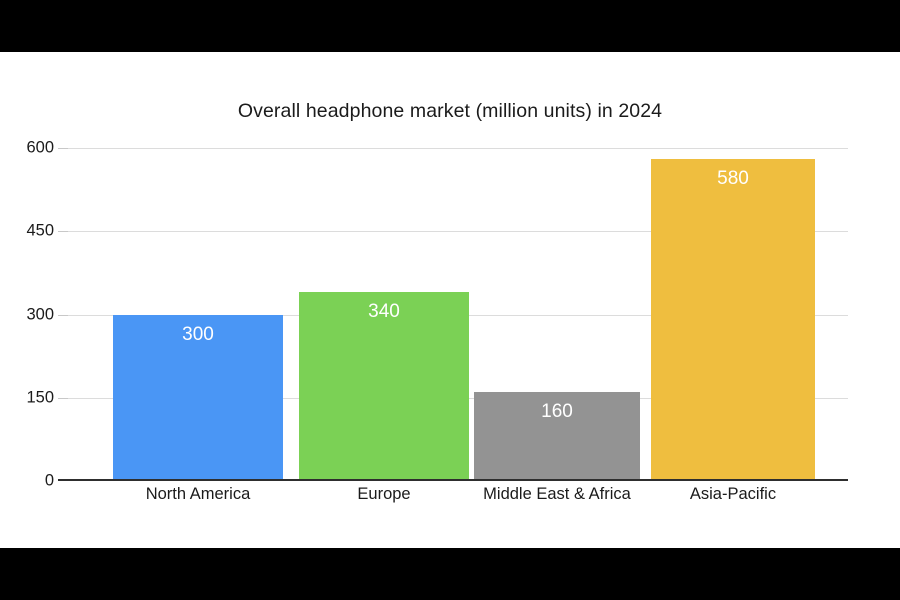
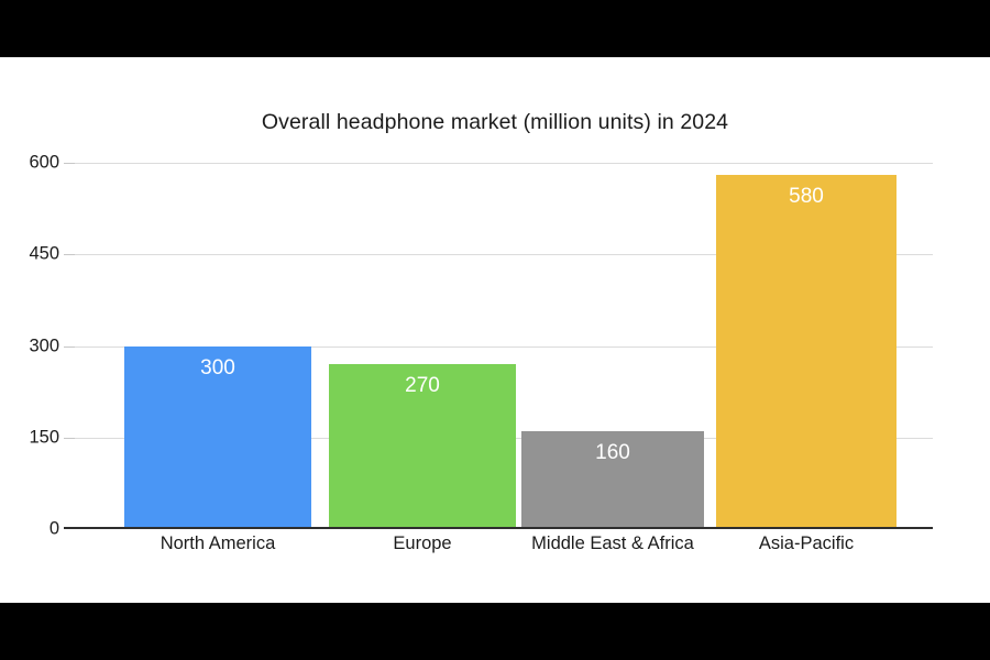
Europe: 340 -> 270
